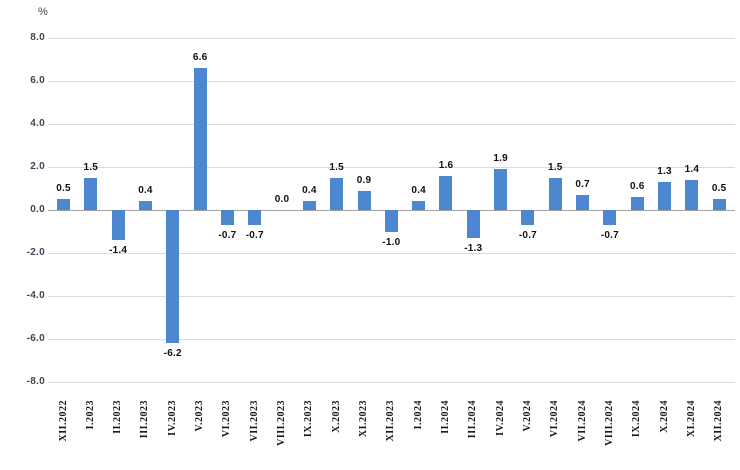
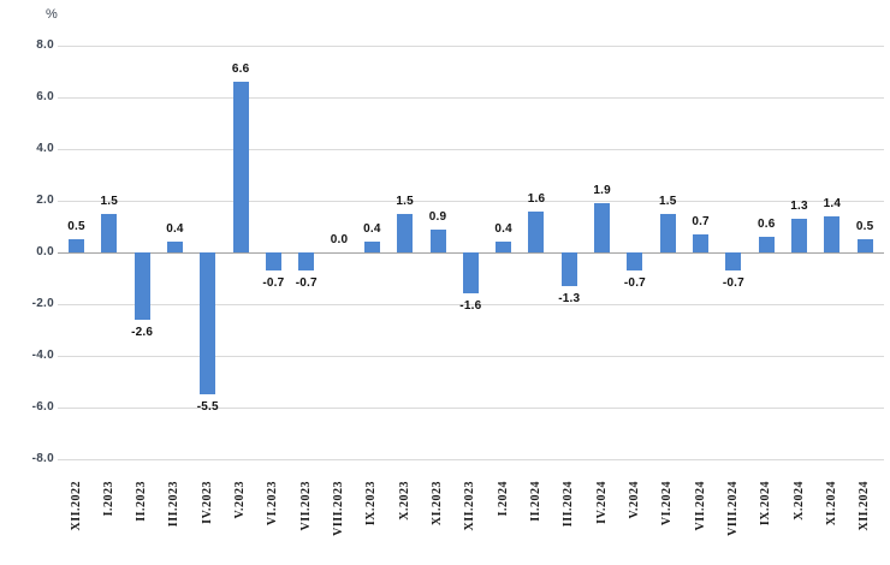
II.2023: -1.4 -> -2.6
IV.2023: -6.2 -> -5.5
XII.2023: -1.0 -> -1.6
